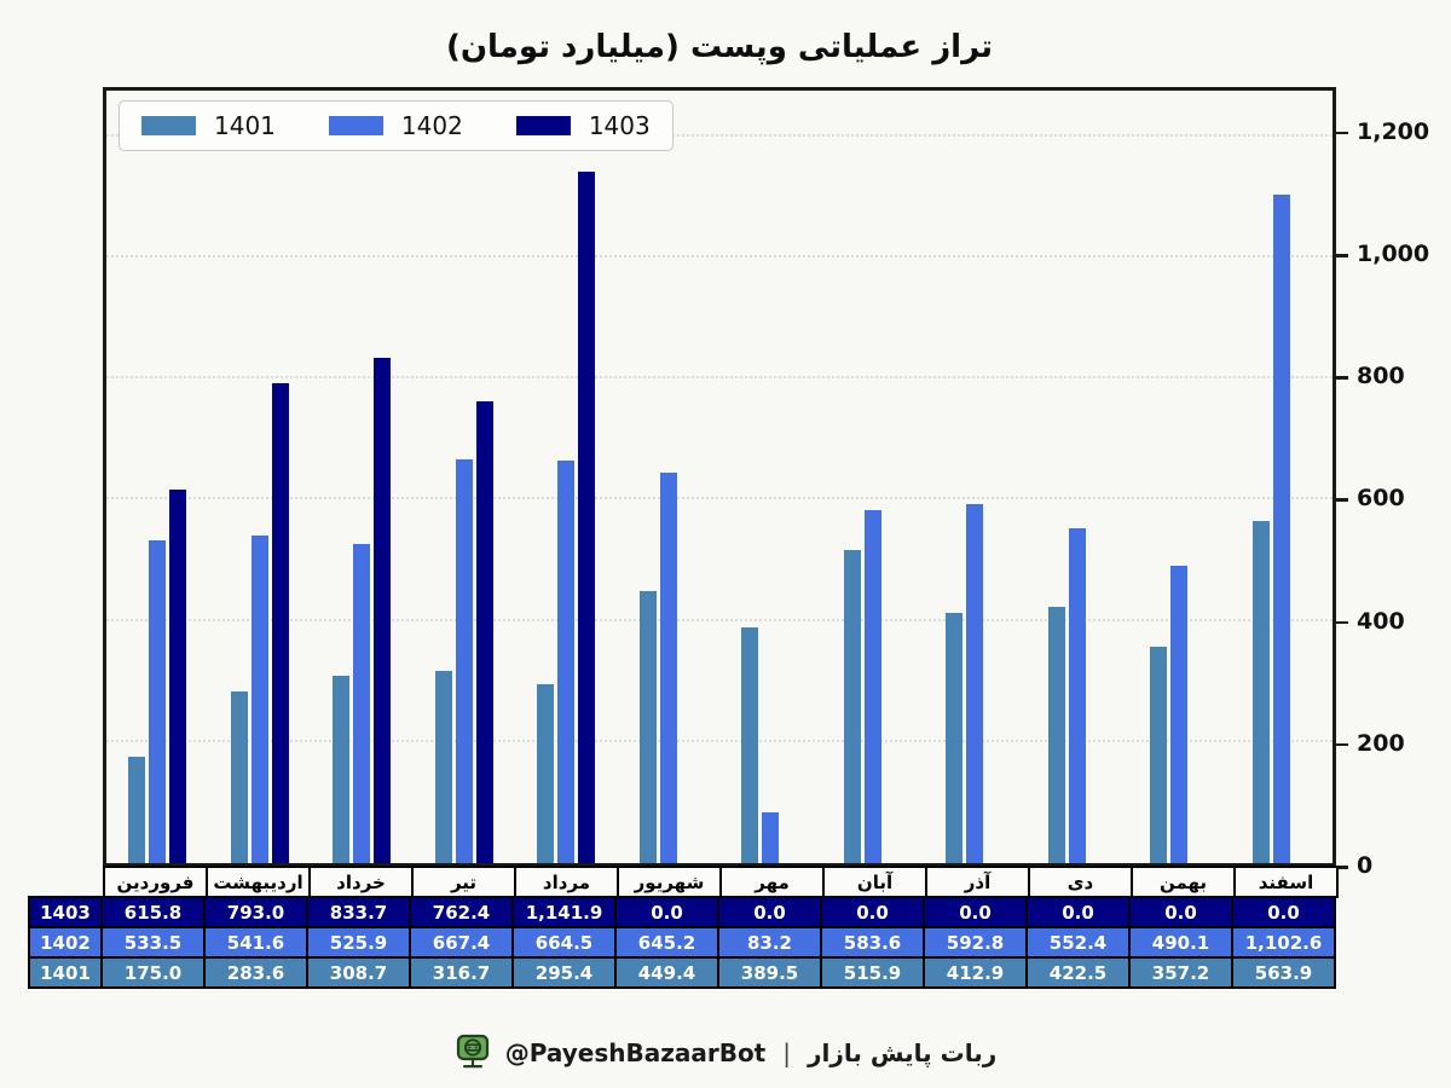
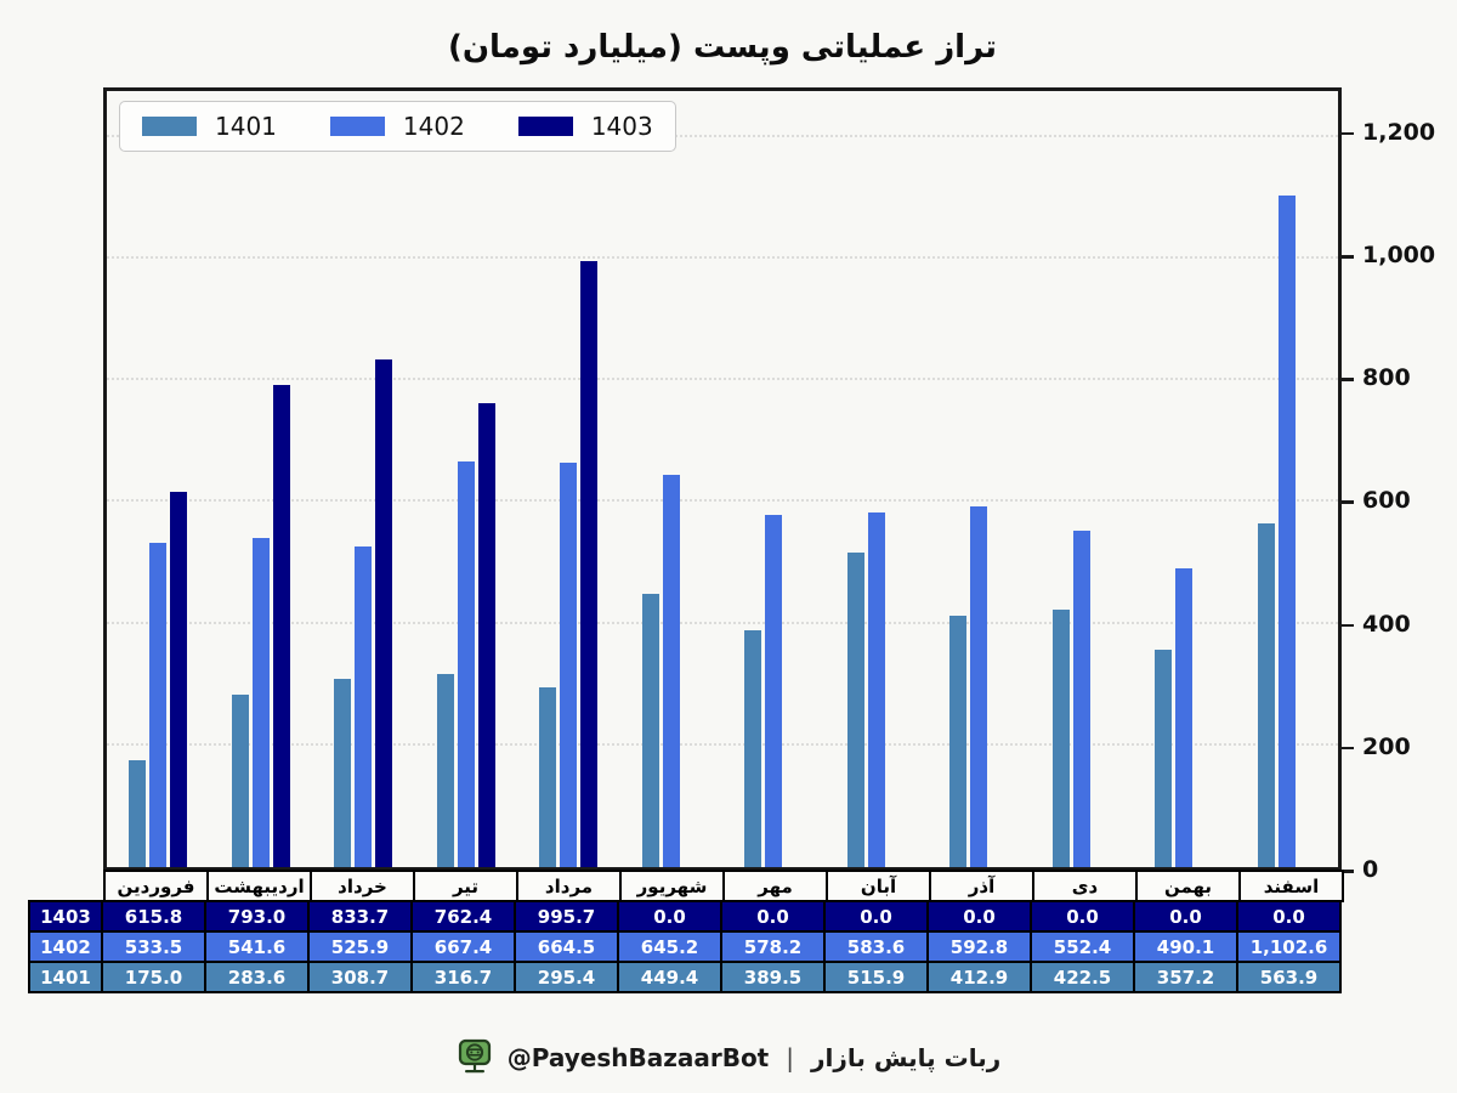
1403/مرداد: 1,141.9 -> 995.7
1402/مهر: 83.2 -> 578.2
